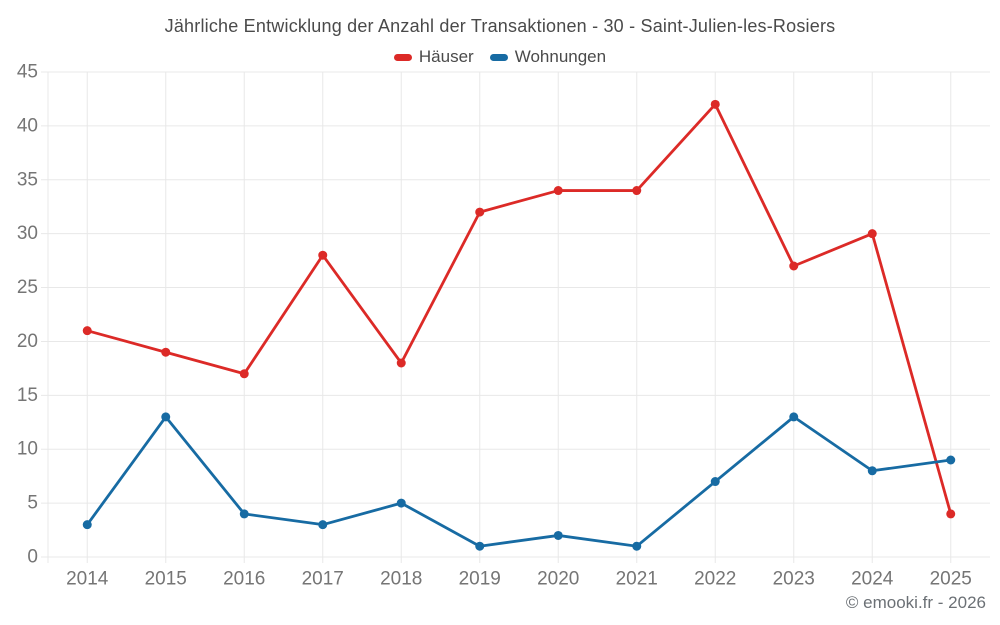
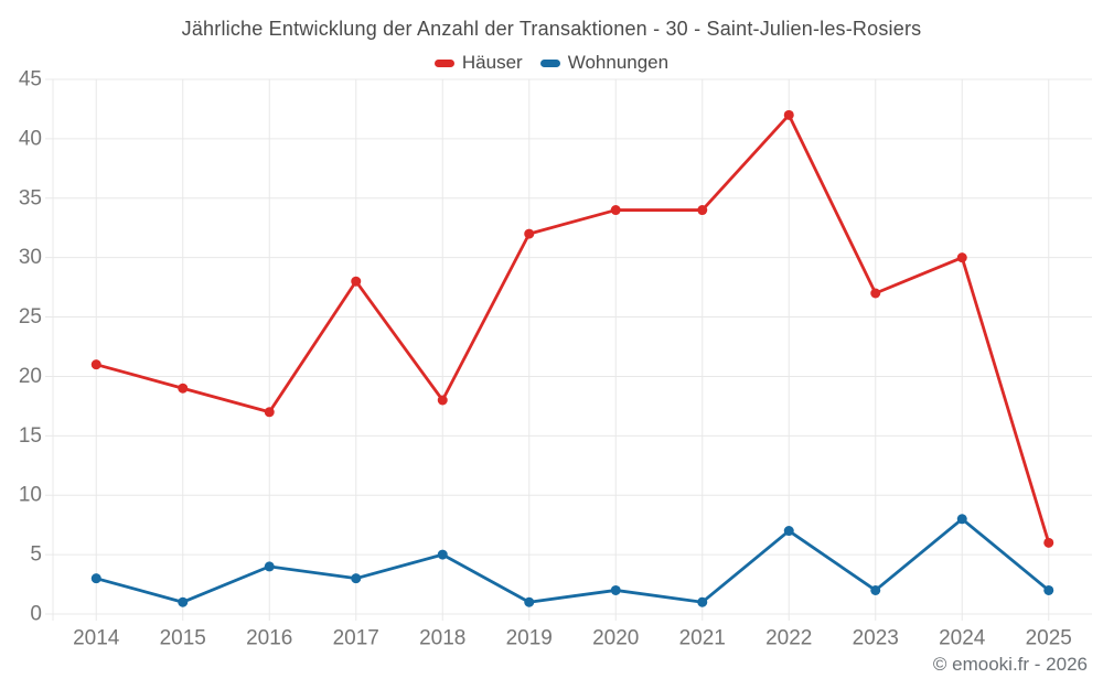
Wohnungen/2015: 13 -> 1
Wohnungen/2023: 13 -> 2
Häuser/2025: 4 -> 6
Wohnungen/2025: 9 -> 2
